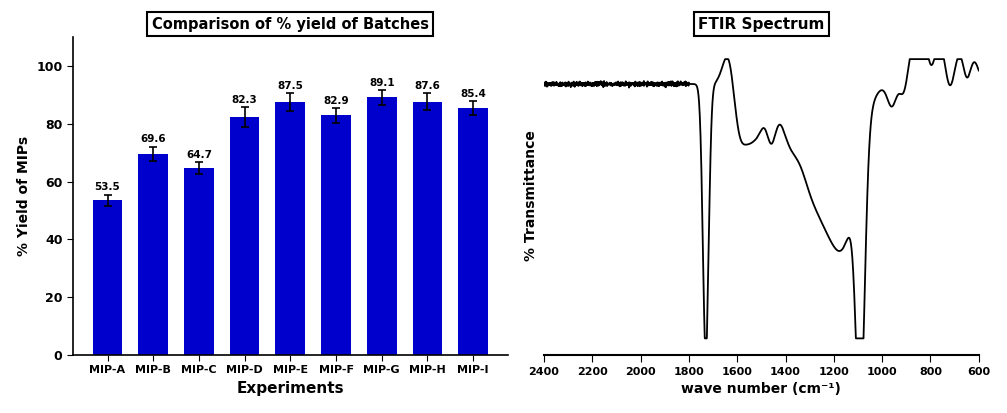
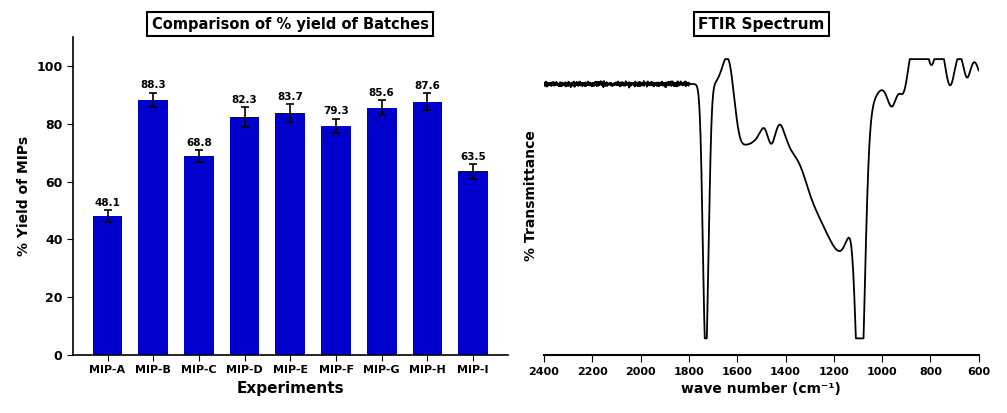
Comparison of % yield of Batches/MIP-A: 53.5 -> 48.1
Comparison of % yield of Batches/MIP-B: 69.6 -> 88.3
Comparison of % yield of Batches/MIP-C: 64.7 -> 68.8
Comparison of % yield of Batches/MIP-E: 87.5 -> 83.7
Comparison of % yield of Batches/MIP-F: 82.9 -> 79.3
Comparison of % yield of Batches/MIP-G: 89.1 -> 85.6
Comparison of % yield of Batches/MIP-I: 85.4 -> 63.5
